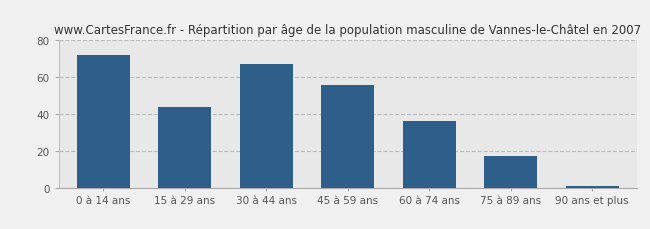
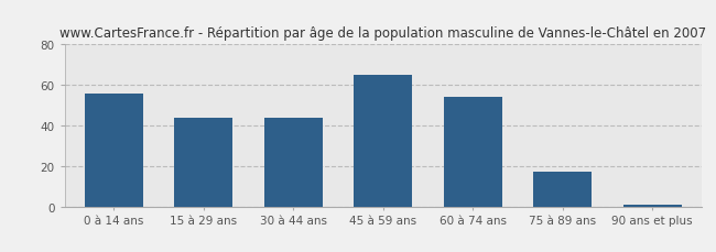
0 à 14 ans: 72 -> 56
30 à 44 ans: 67 -> 44
45 à 59 ans: 56 -> 65
60 à 74 ans: 36 -> 54
